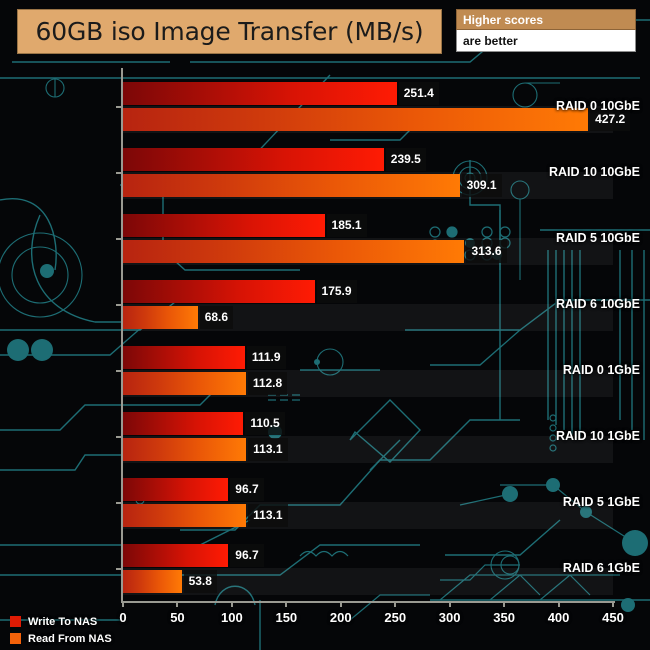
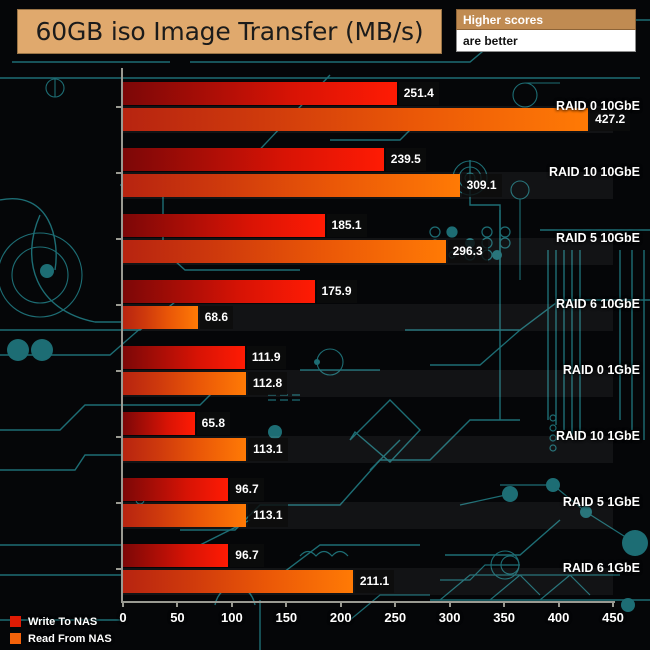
Read From NAS/RAID 5 10GbE: 313.6 -> 296.3
Write To NAS/RAID 10 1GbE: 110.5 -> 65.8
Read From NAS/RAID 6 1GbE: 53.8 -> 211.1
